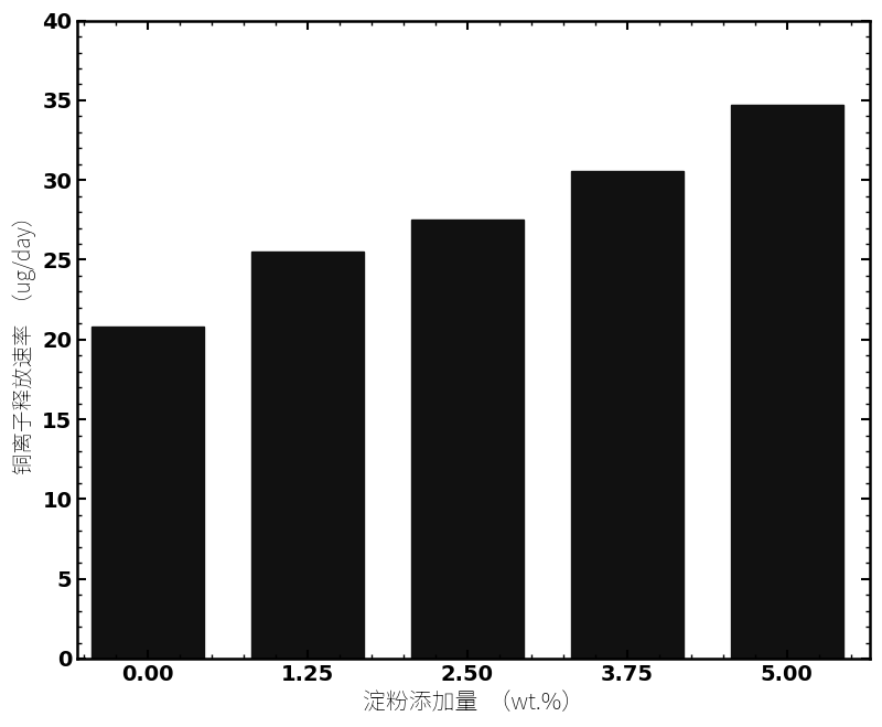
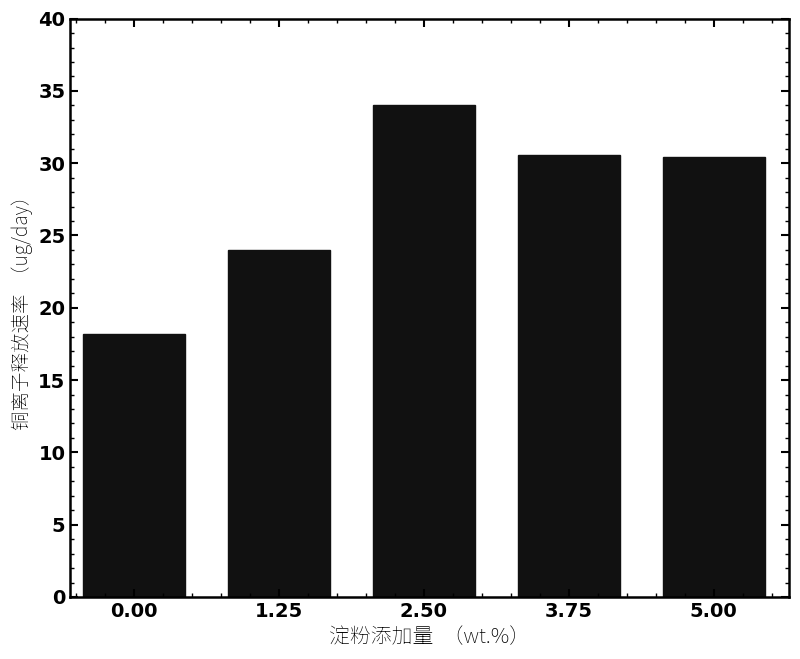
0.00: 20.8 -> 18.2
1.25: 25.5 -> 24.0
2.50: 27.5 -> 34.0
5.00: 34.7 -> 30.4
